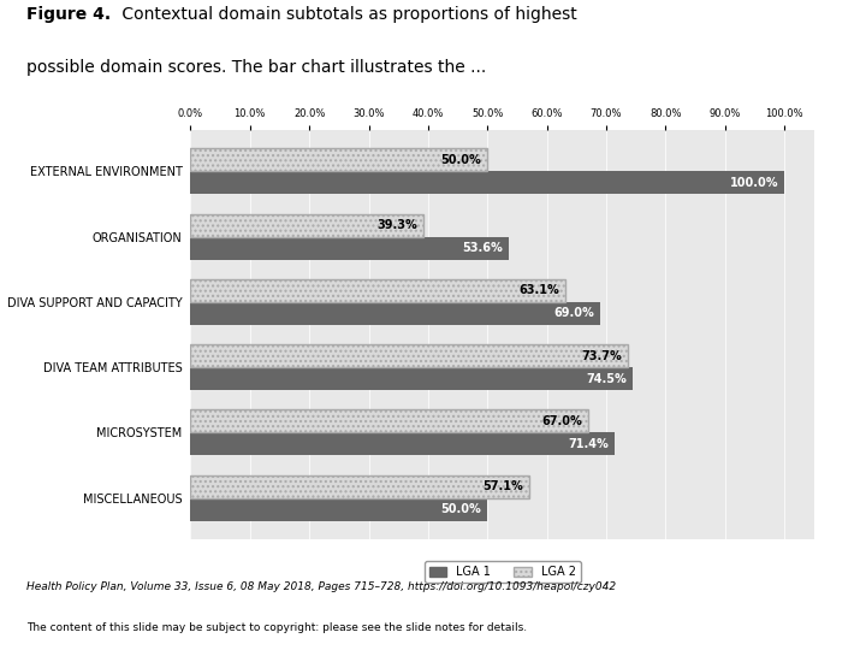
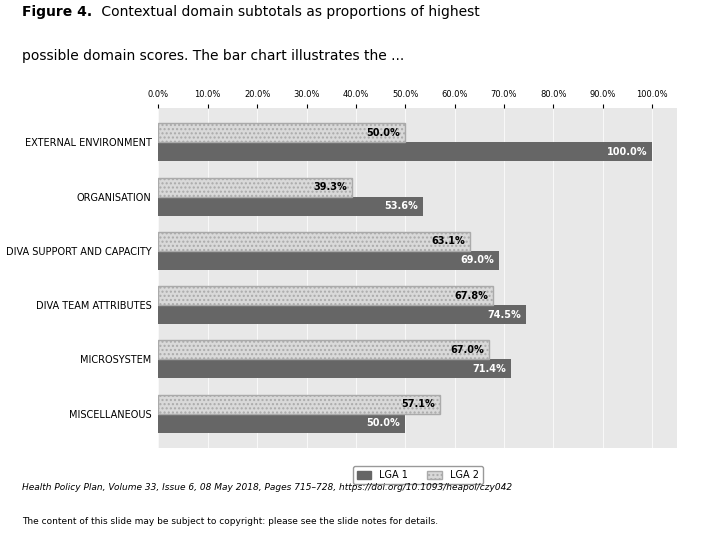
LGA 2/DIVA TEAM ATTRIBUTES: 73.7% -> 67.8%
